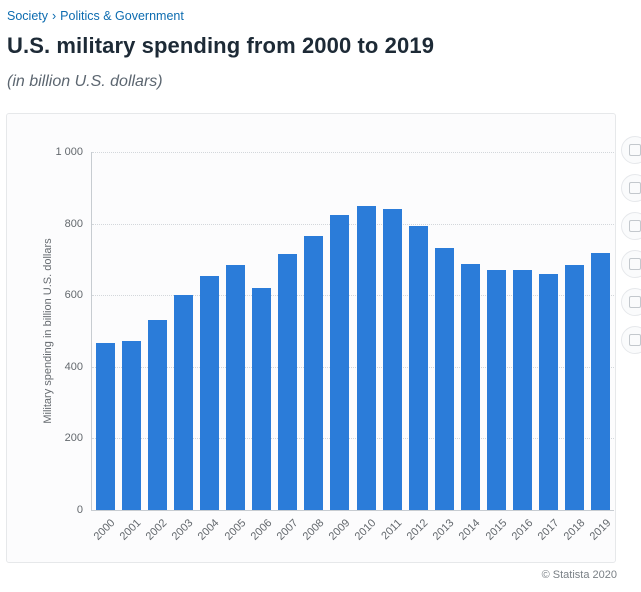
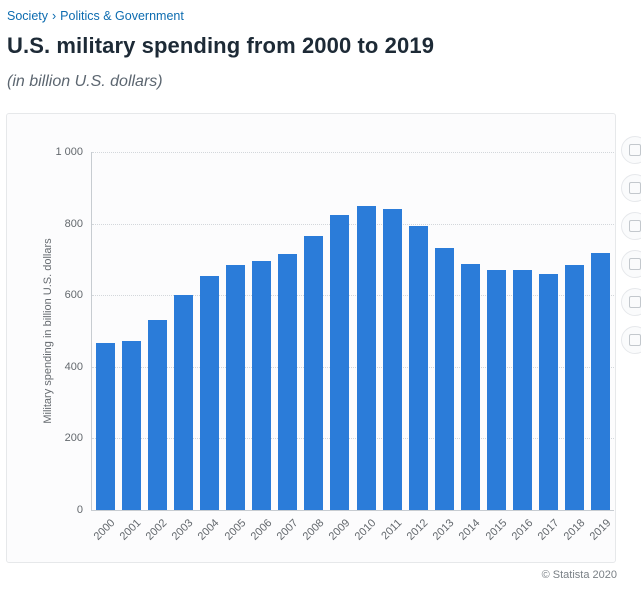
2006: 620 -> 700
